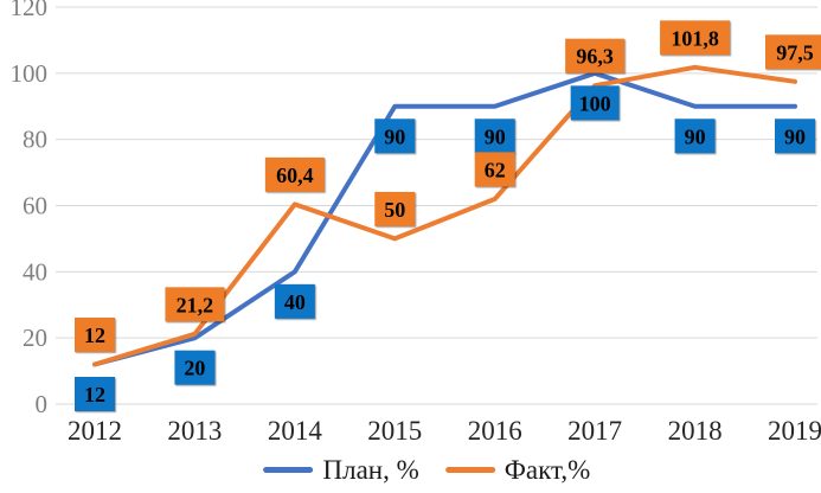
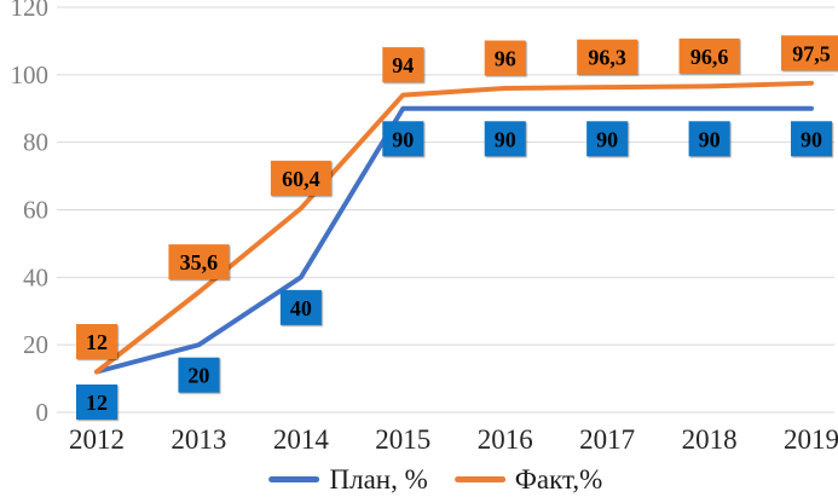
Факт,%/2013: 21,2 -> 35,6
Факт,%/2015: 50 -> 94
Факт,%/2016: 62 -> 96
План, %/2017: 100 -> 90
Факт,%/2018: 101,8 -> 96,6
